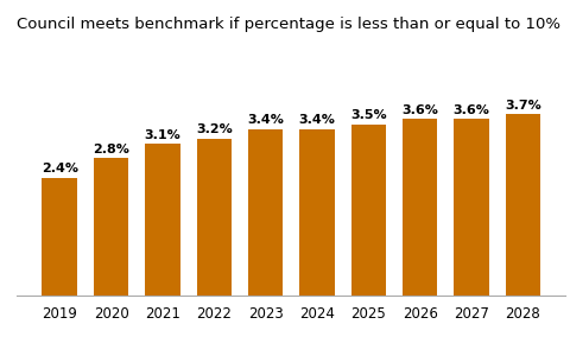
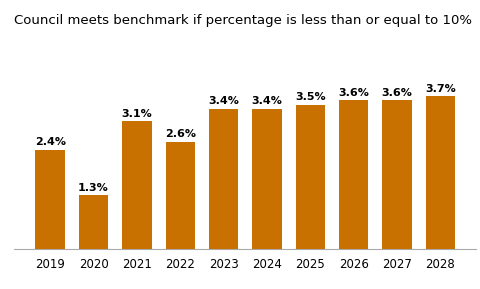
2020: 2.8% -> 1.3%
2022: 3.2% -> 2.6%
